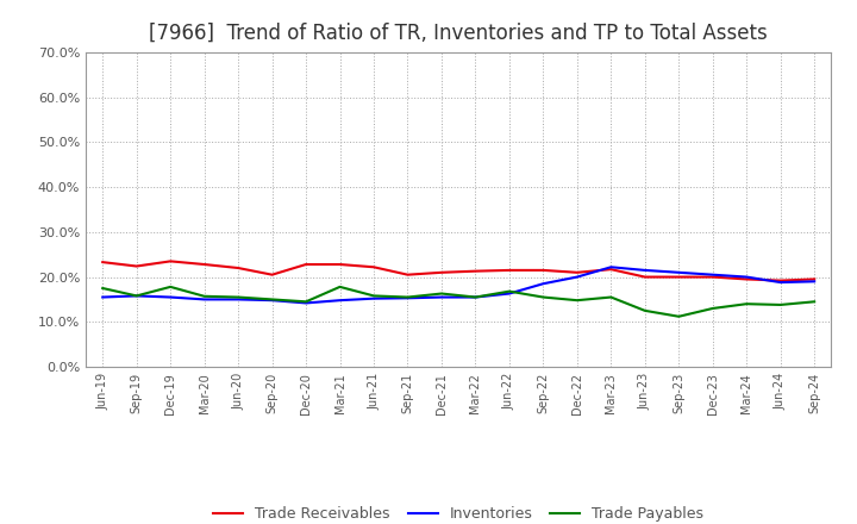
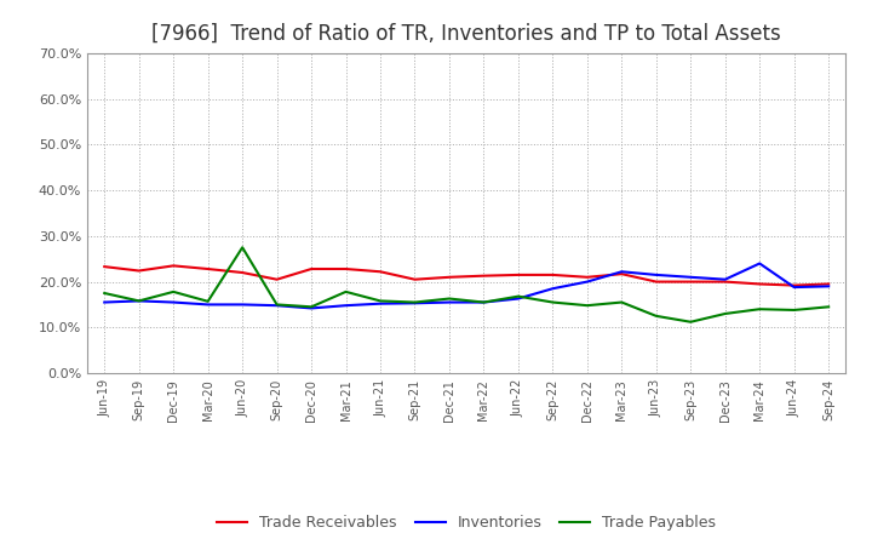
Trade Payables/Jun-20: 15.5% -> 27.5%
Inventories/Mar-24: 20.0% -> 24.0%
